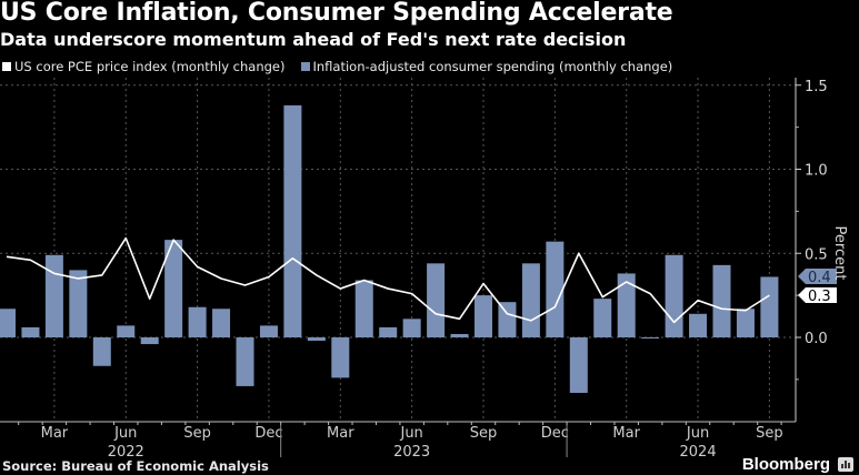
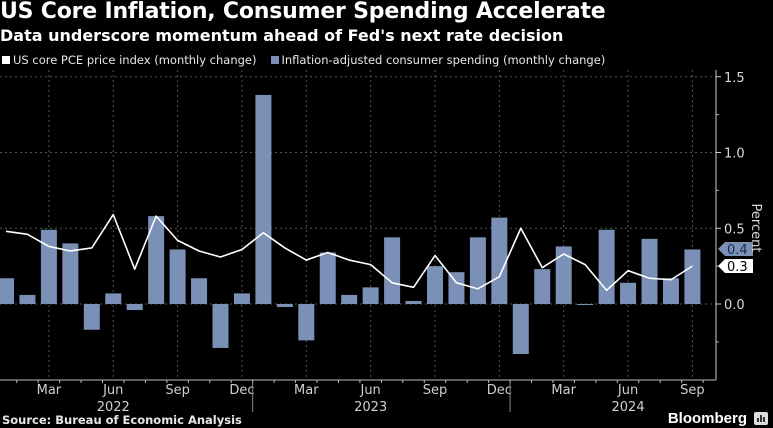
Inflation-adjusted consumer spending (monthly change)/Sep 2022: 0.18 -> 0.36
